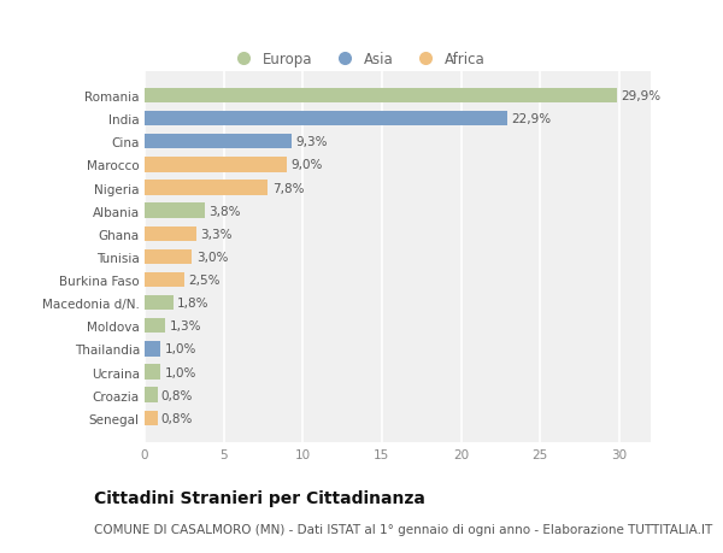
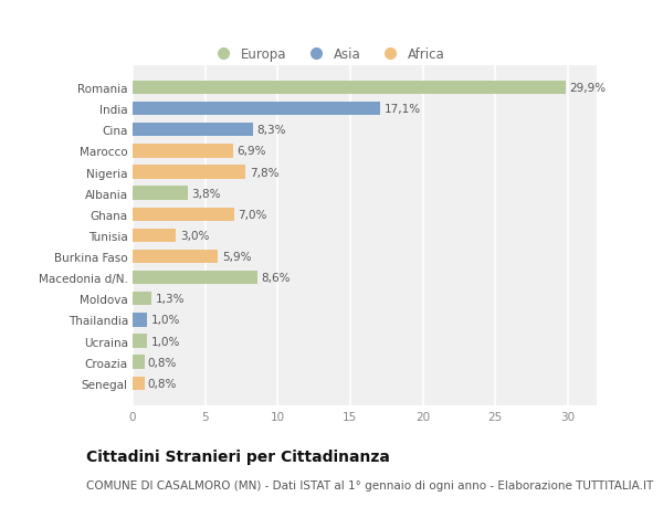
India: 22,9% -> 17,1%
Cina: 9,3% -> 8,3%
Marocco: 9,0% -> 6,9%
Ghana: 3,3% -> 7,0%
Burkina Faso: 2,5% -> 5,9%
Macedonia d/N.: 1,8% -> 8,6%
